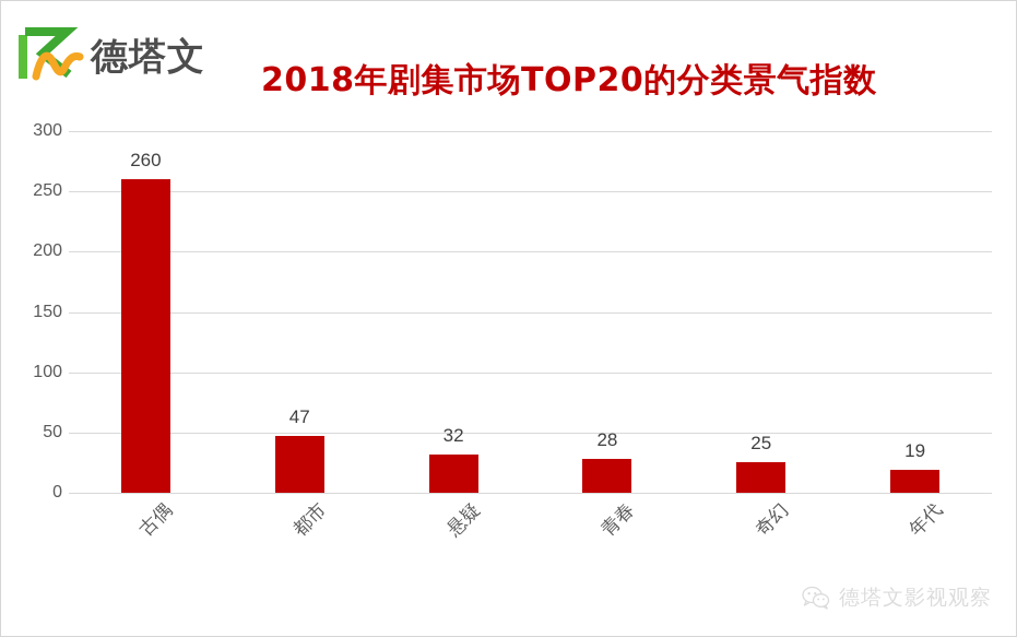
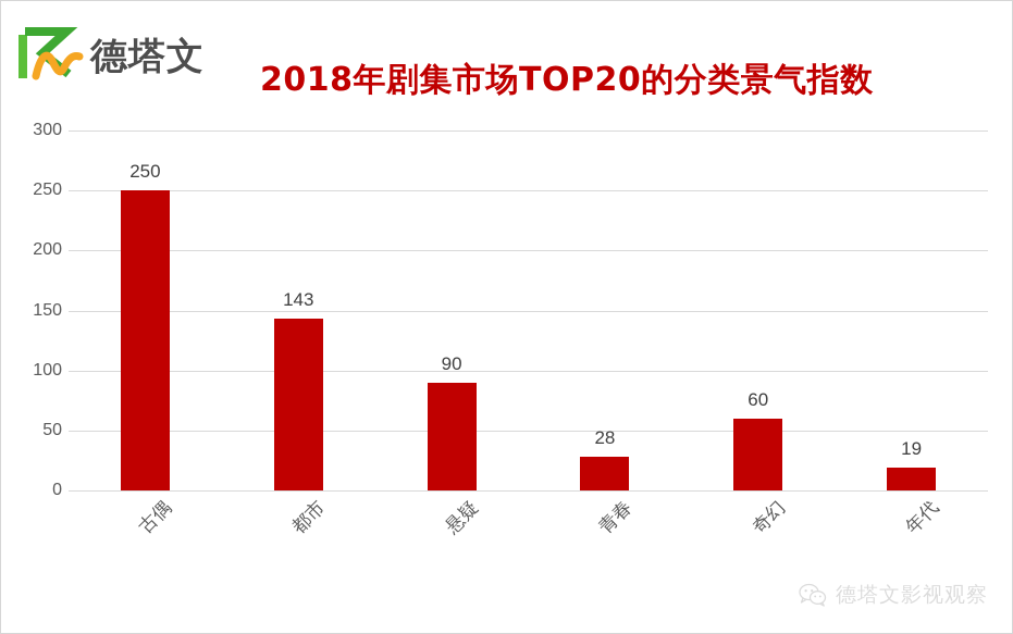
古偶: 260 -> 250
都市: 47 -> 143
悬疑: 32 -> 90
奇幻: 25 -> 60
